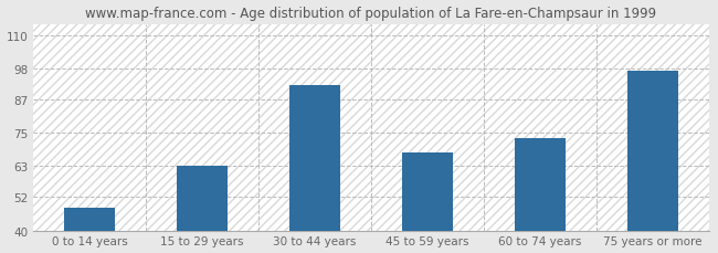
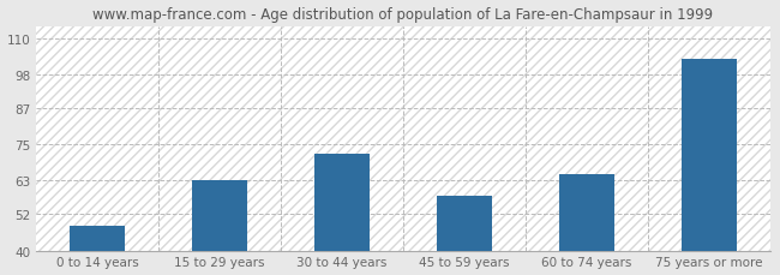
30 to 44 years: 92 -> 72
45 to 59 years: 68 -> 58
60 to 74 years: 73 -> 65
75 years or more: 97 -> 103
